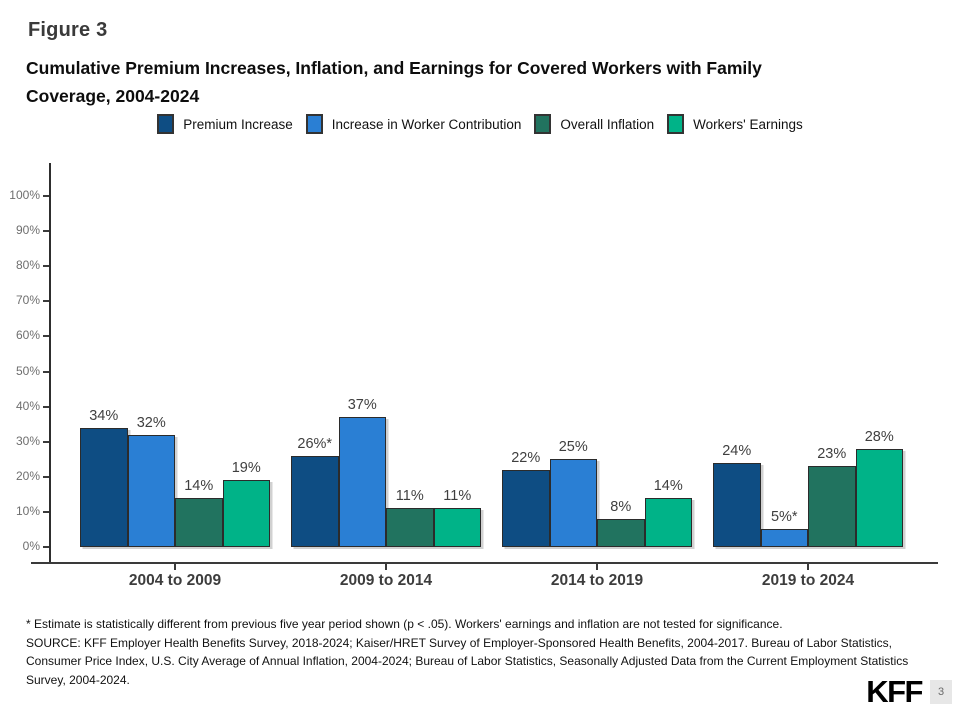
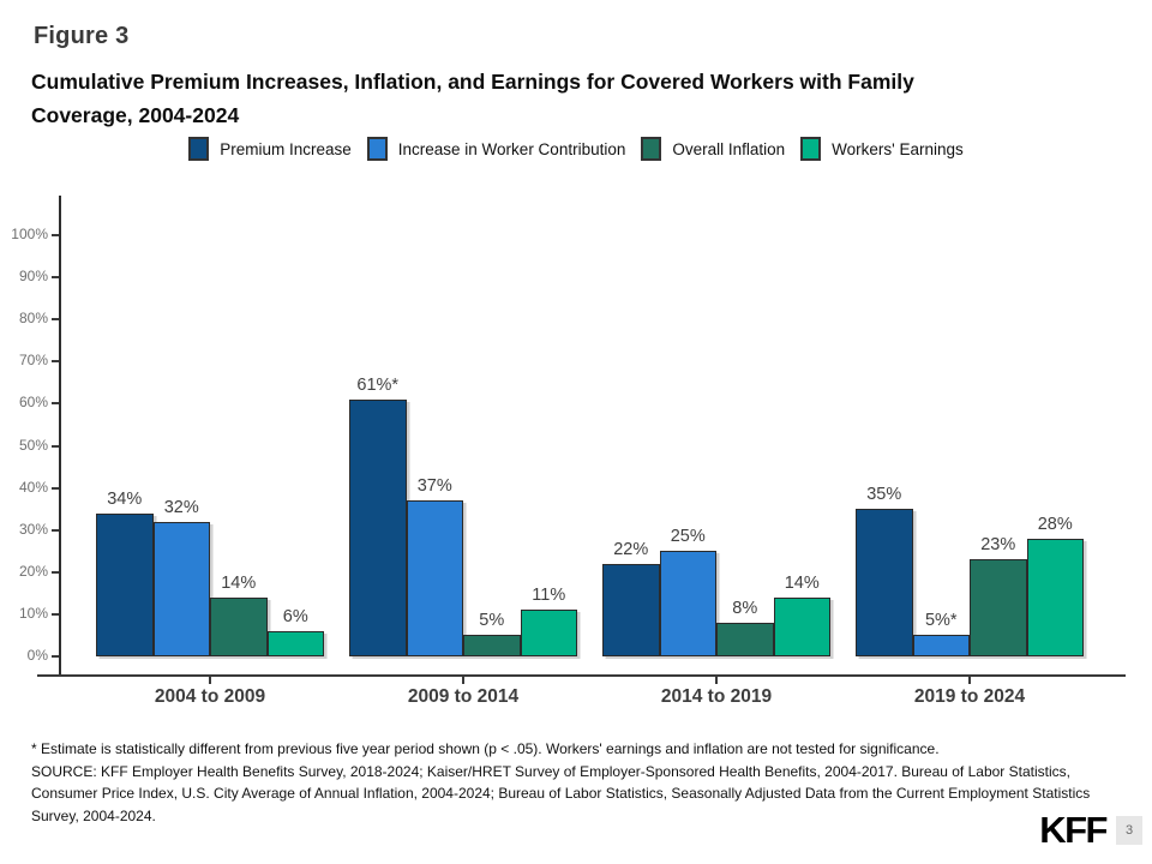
Workers' Earnings/2004 to 2009: 19% -> 6%
Premium Increase/2009 to 2014: 26 -> 61
Overall Inflation/2009 to 2014: 11% -> 5%
Premium Increase/2019 to 2024: 24% -> 35%
